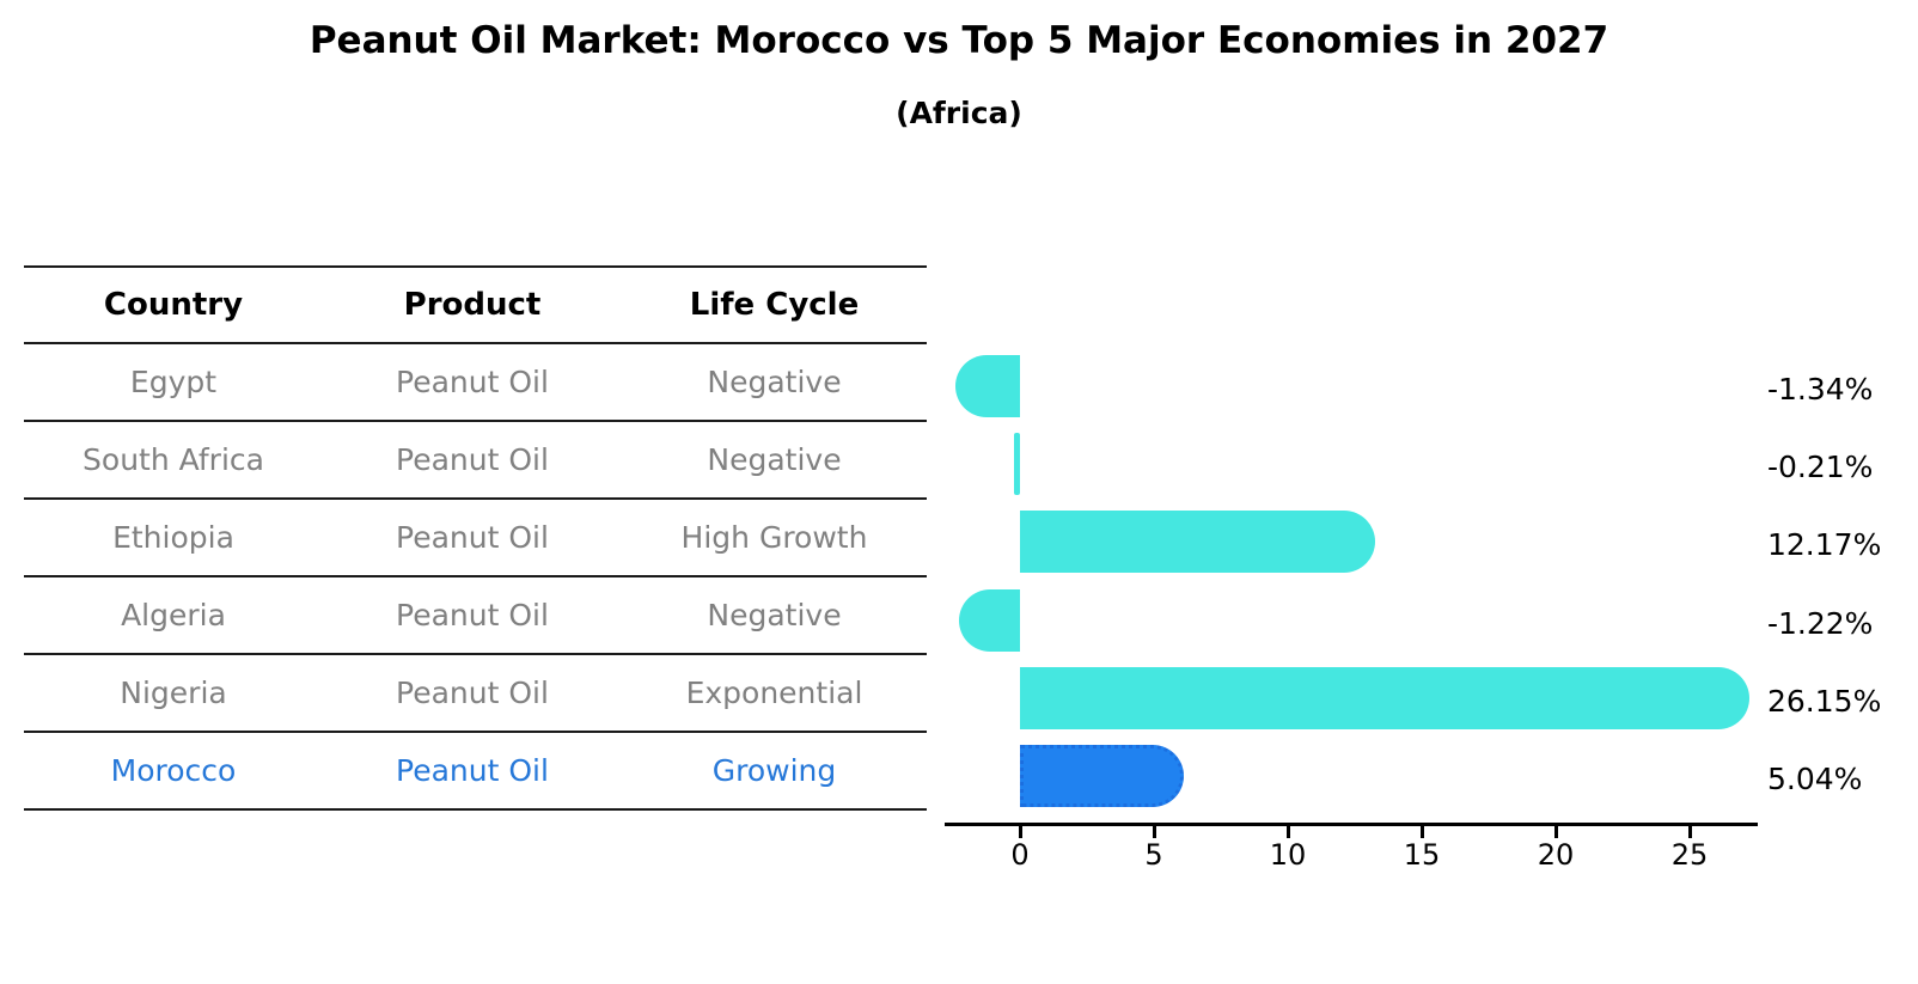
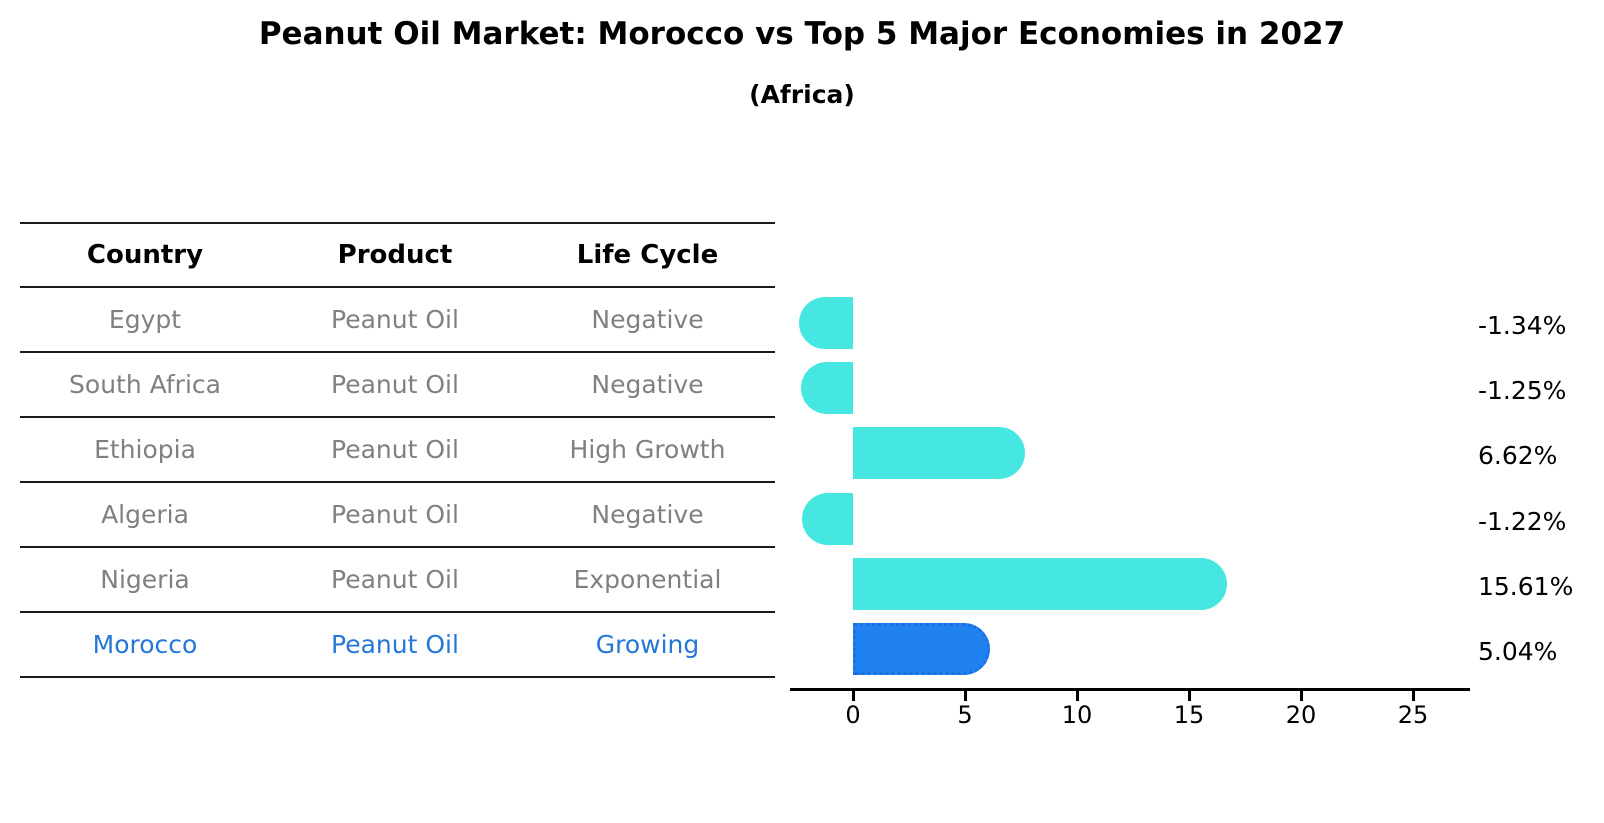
South Africa: -0.21% -> -1.25%
Ethiopia: 12.17% -> 6.62%
Nigeria: 26.15% -> 15.61%
